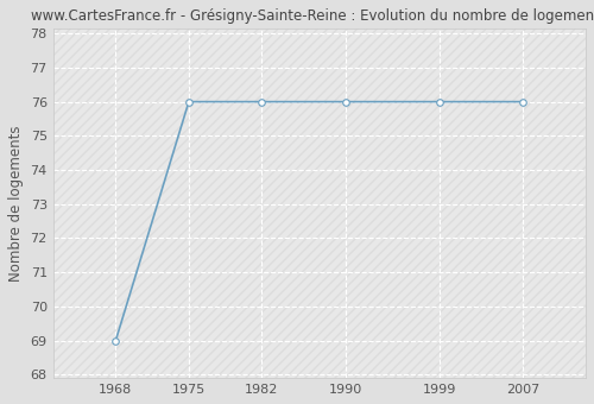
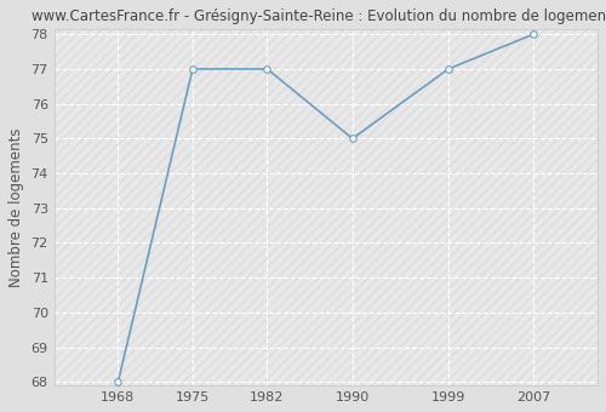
1968: 69 -> 68
1975: 76 -> 77
1982: 76 -> 77
1990: 76 -> 75
1999: 76 -> 77
2007: 76 -> 78
